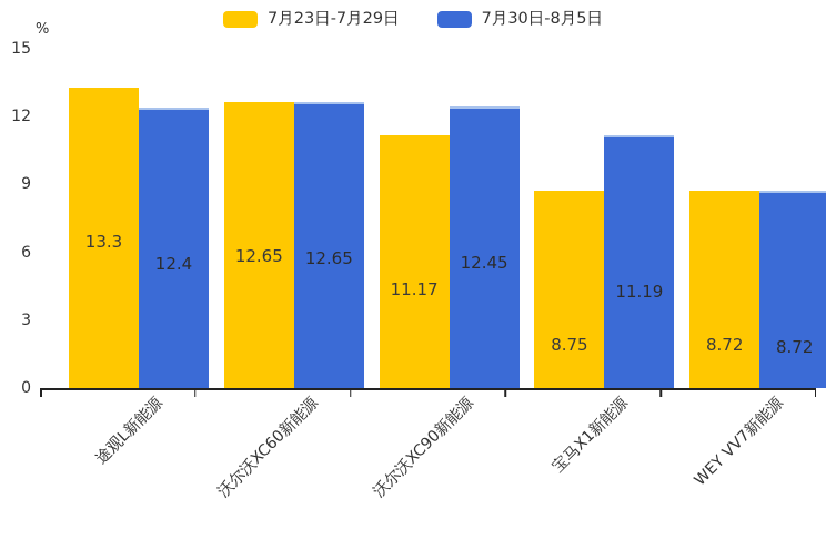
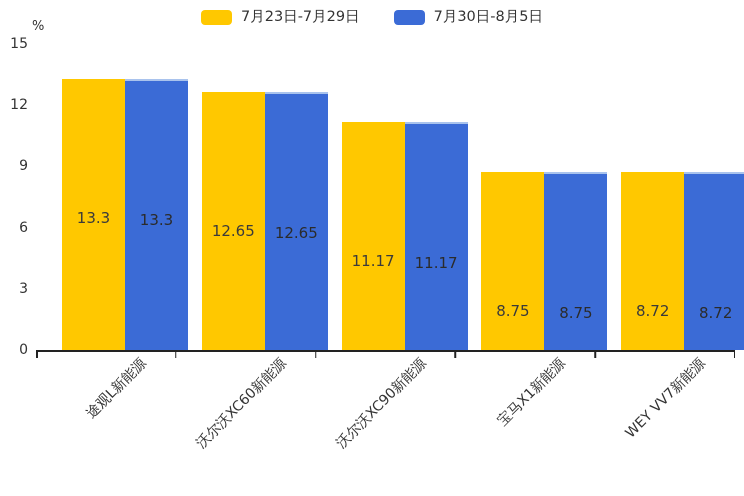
7月30日-8月5日/途观L新能源: 12.4 -> 13.3
7月30日-8月5日/沃尔沃XC90新能源: 12.45 -> 11.17
7月30日-8月5日/宝马X1新能源: 11.19 -> 8.75
